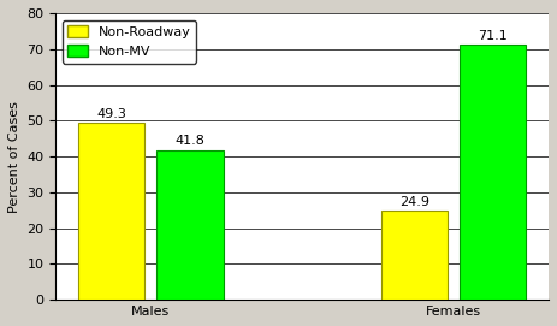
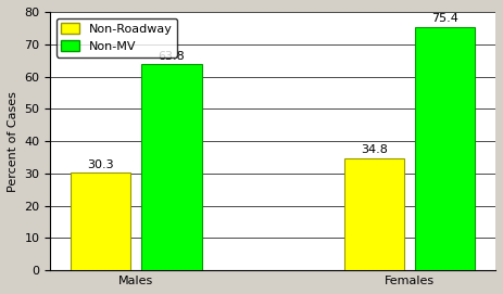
Non-Roadway/Males: 49.3 -> 30.3
Non-MV/Males: 41.8 -> 63.8
Non-Roadway/Females: 24.9 -> 34.8
Non-MV/Females: 71.1 -> 75.4
